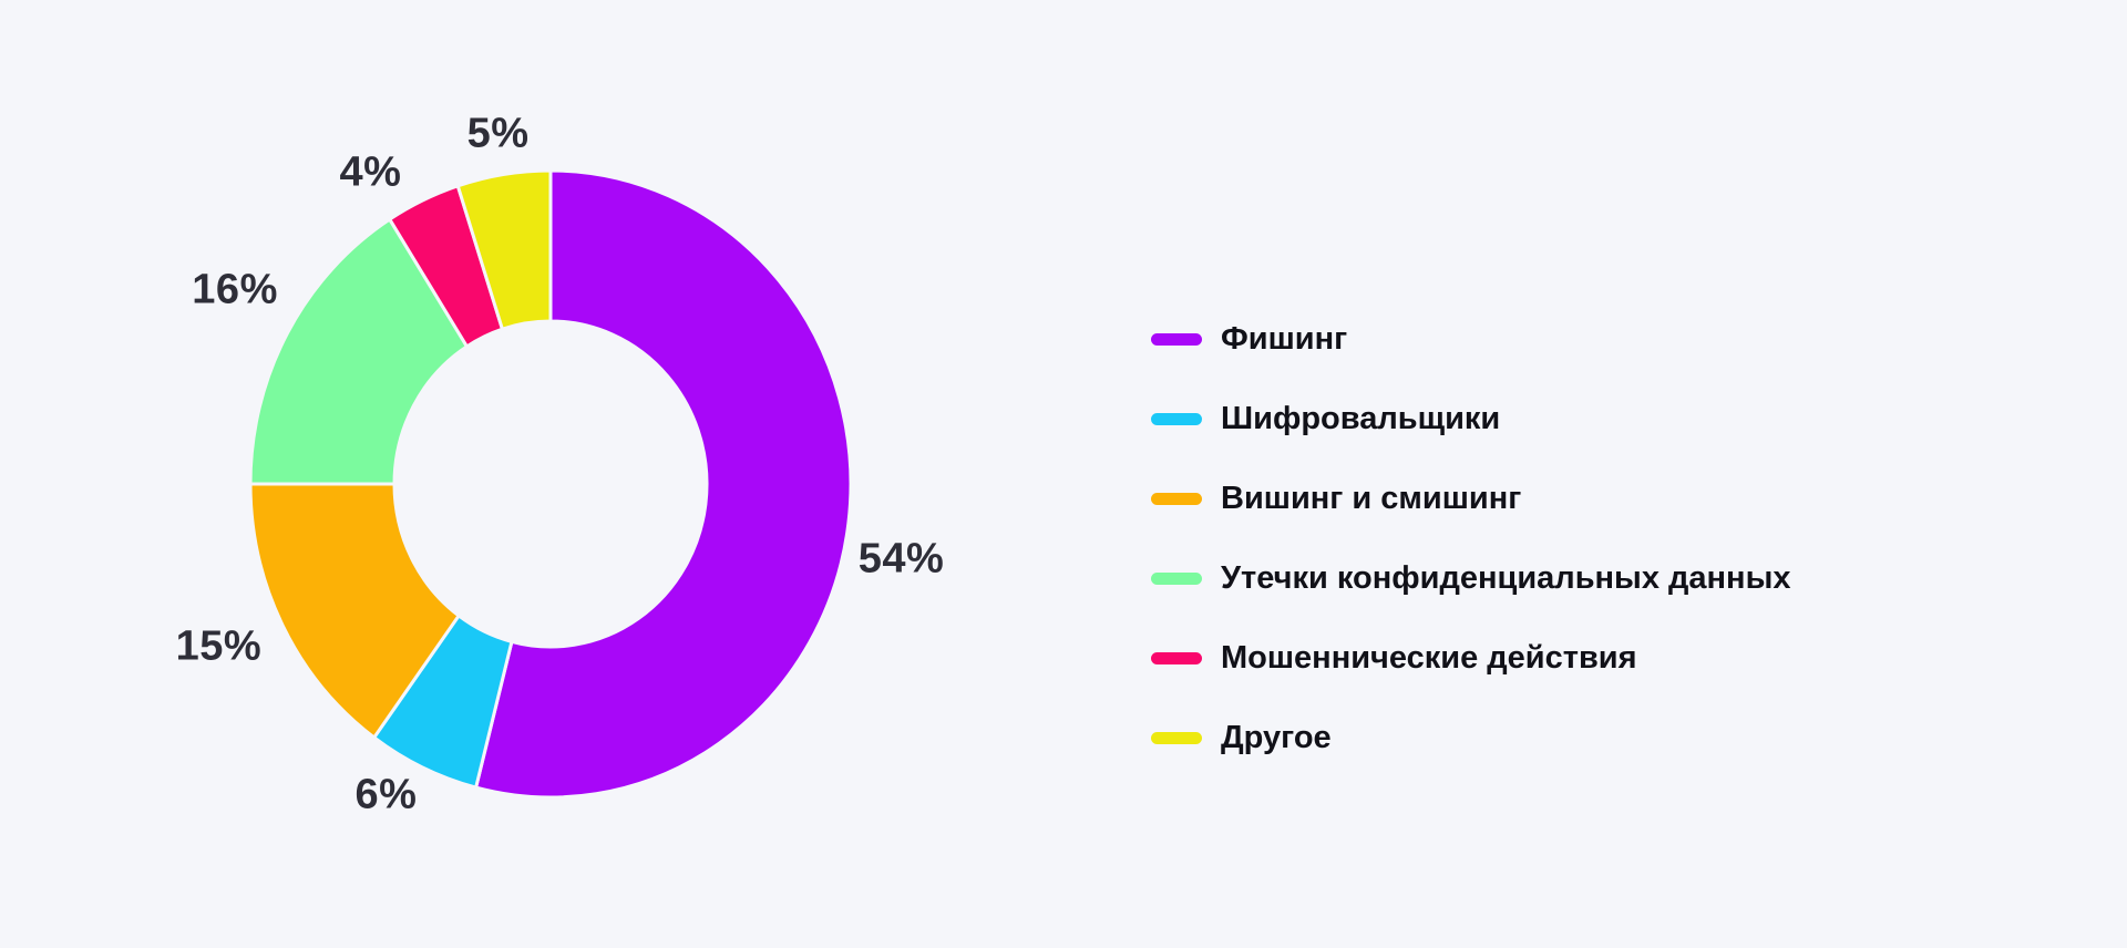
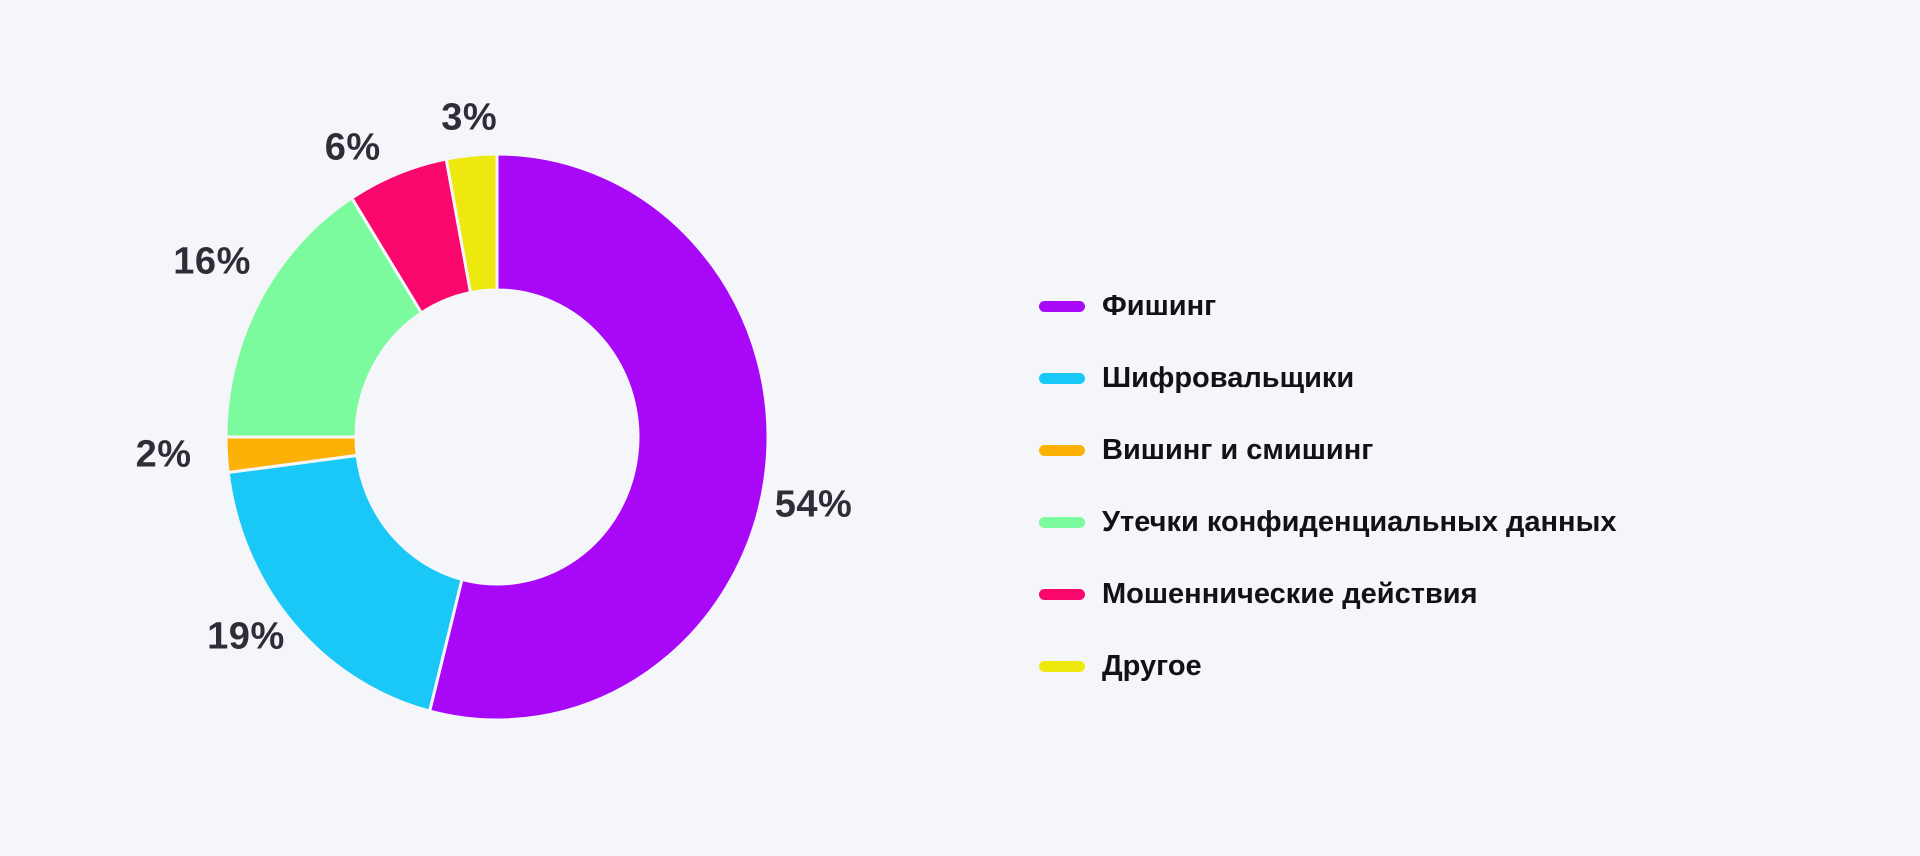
Шифровальщики: 6% -> 19%
Вишинг и смишинг: 15% -> 2%
Мошеннические действия: 4% -> 6%
Другое: 5% -> 3%
